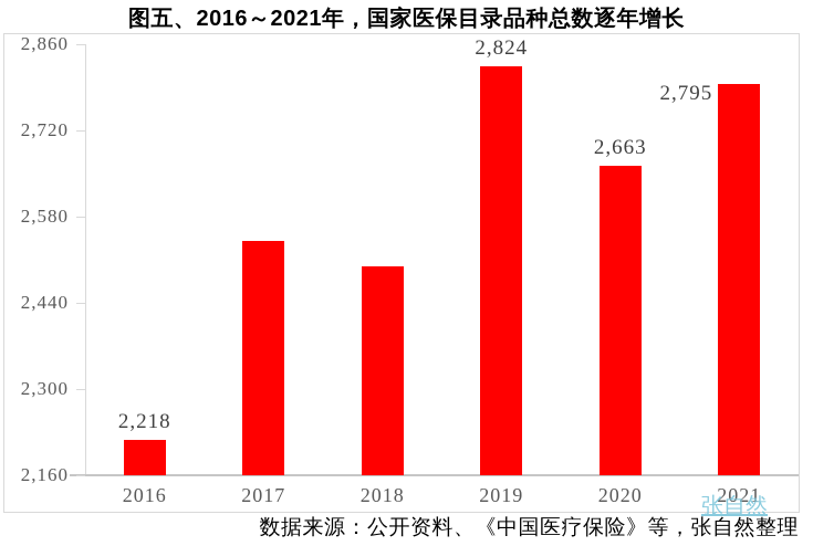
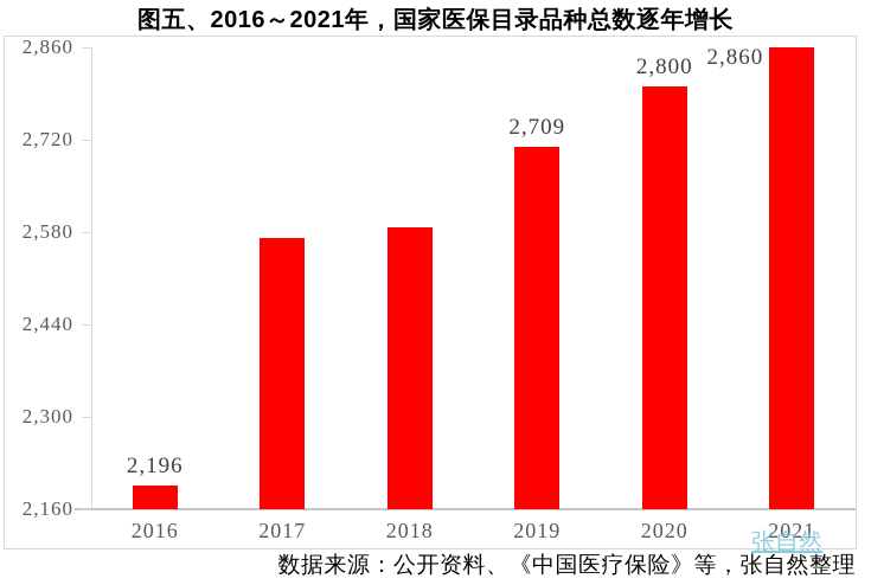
2016: 2,218 -> 2,196
2017: 2540 -> 2570
2018: 2500 -> 2590
2019: 2,824 -> 2,709
2020: 2,663 -> 2,800
2021: 2,795 -> 2,860
